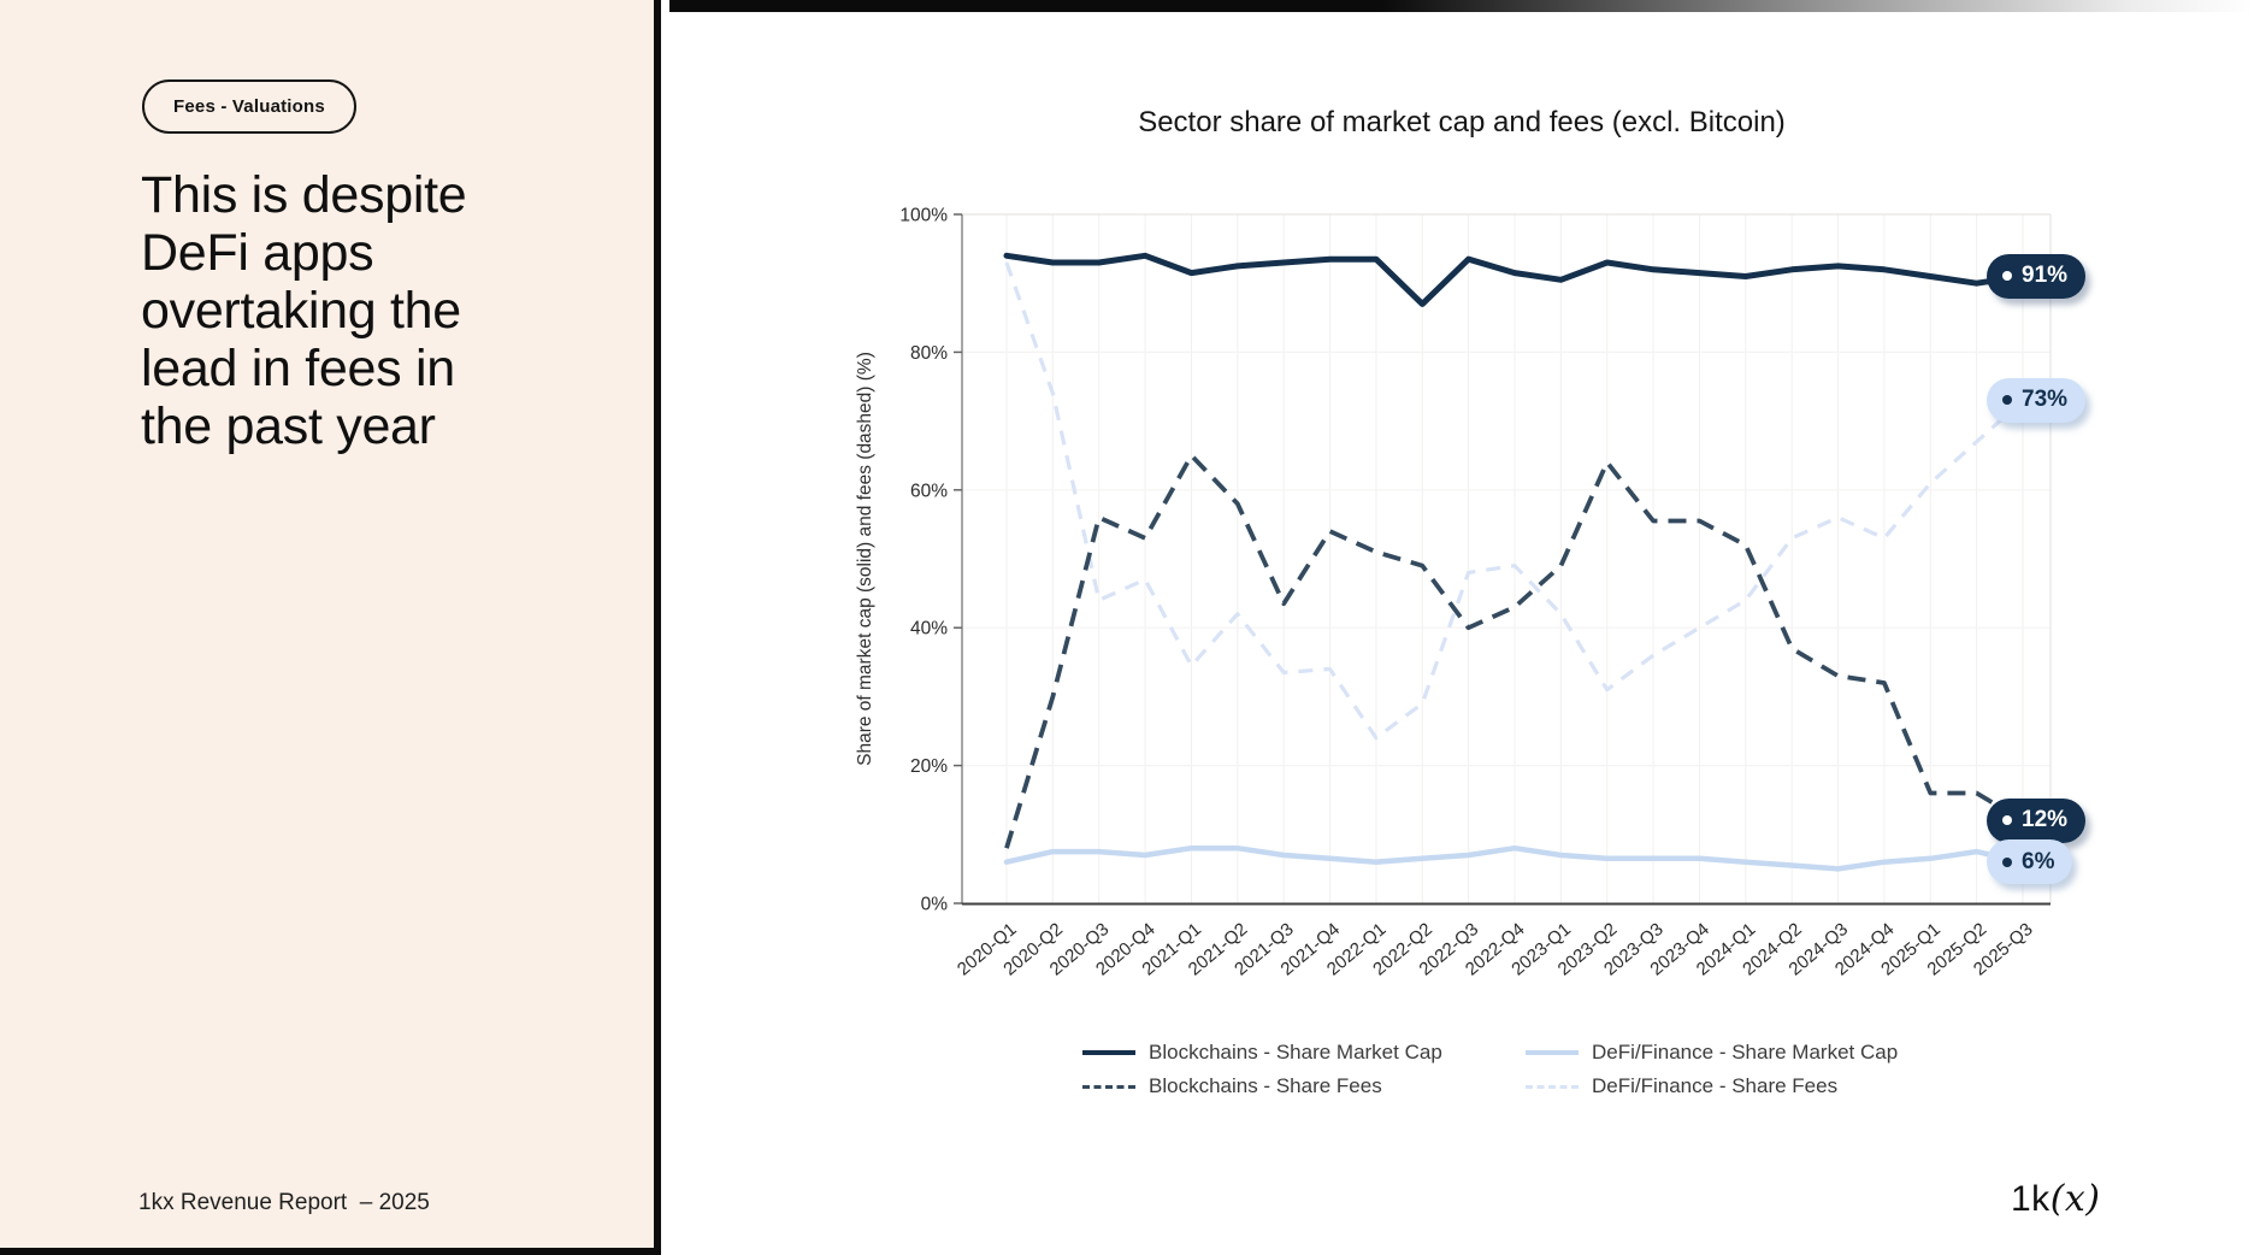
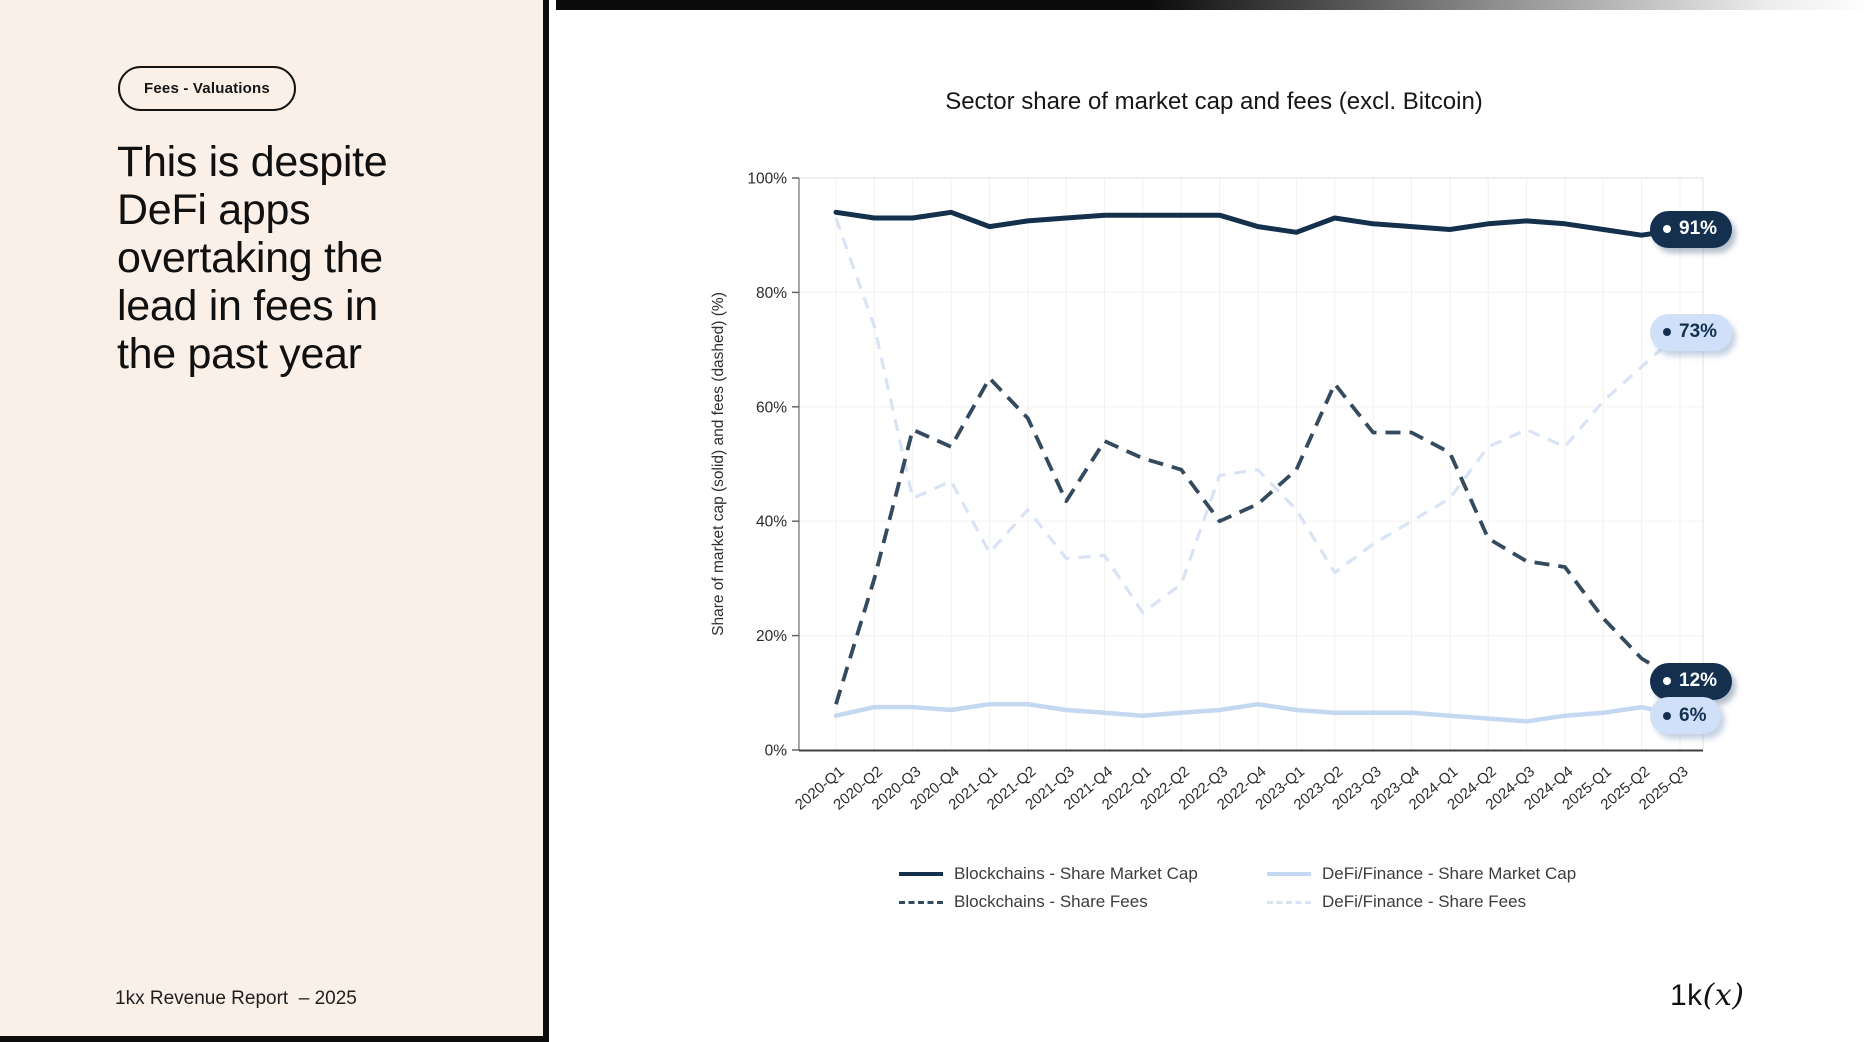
Blockchains - Share Market Cap/2022-Q2: 87% -> 94%
Blockchains - Share Fees/2025-Q1: 16% -> 23%
